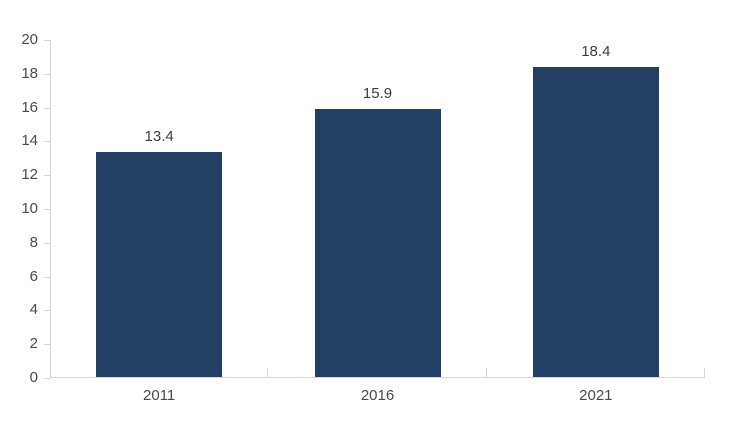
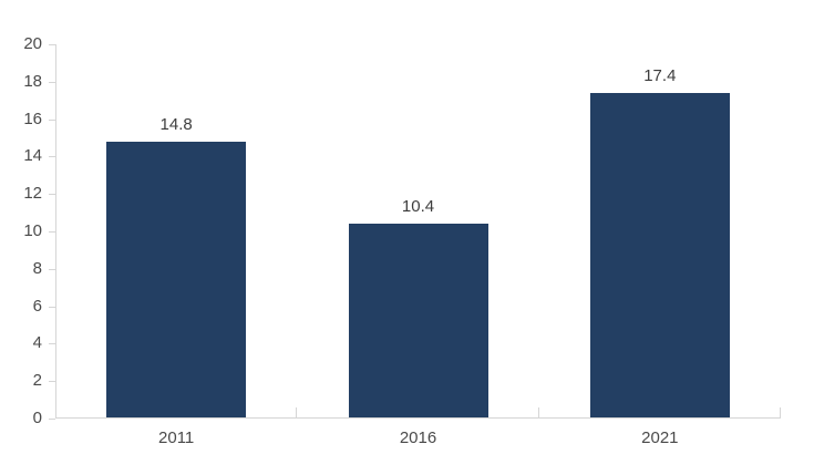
2011: 13.4 -> 14.8
2016: 15.9 -> 10.4
2021: 18.4 -> 17.4
